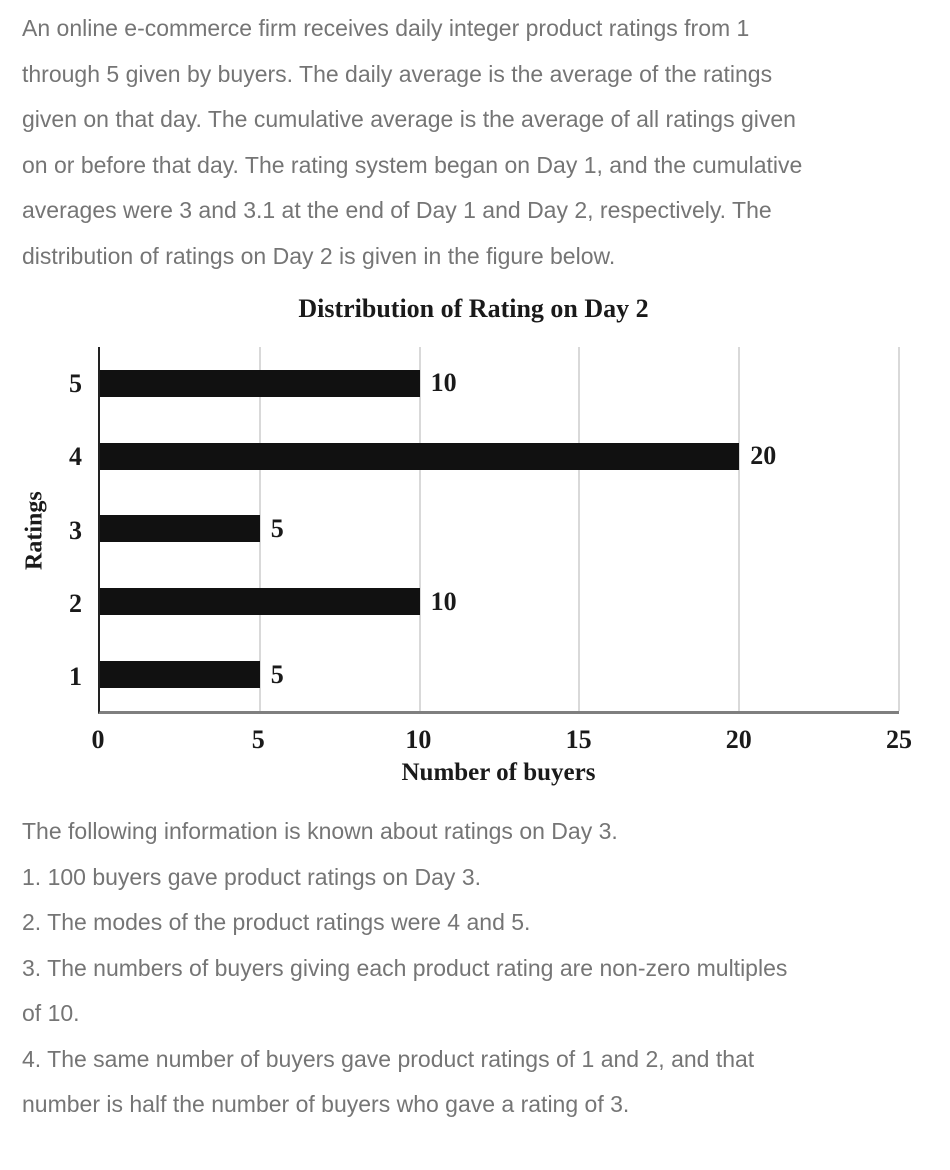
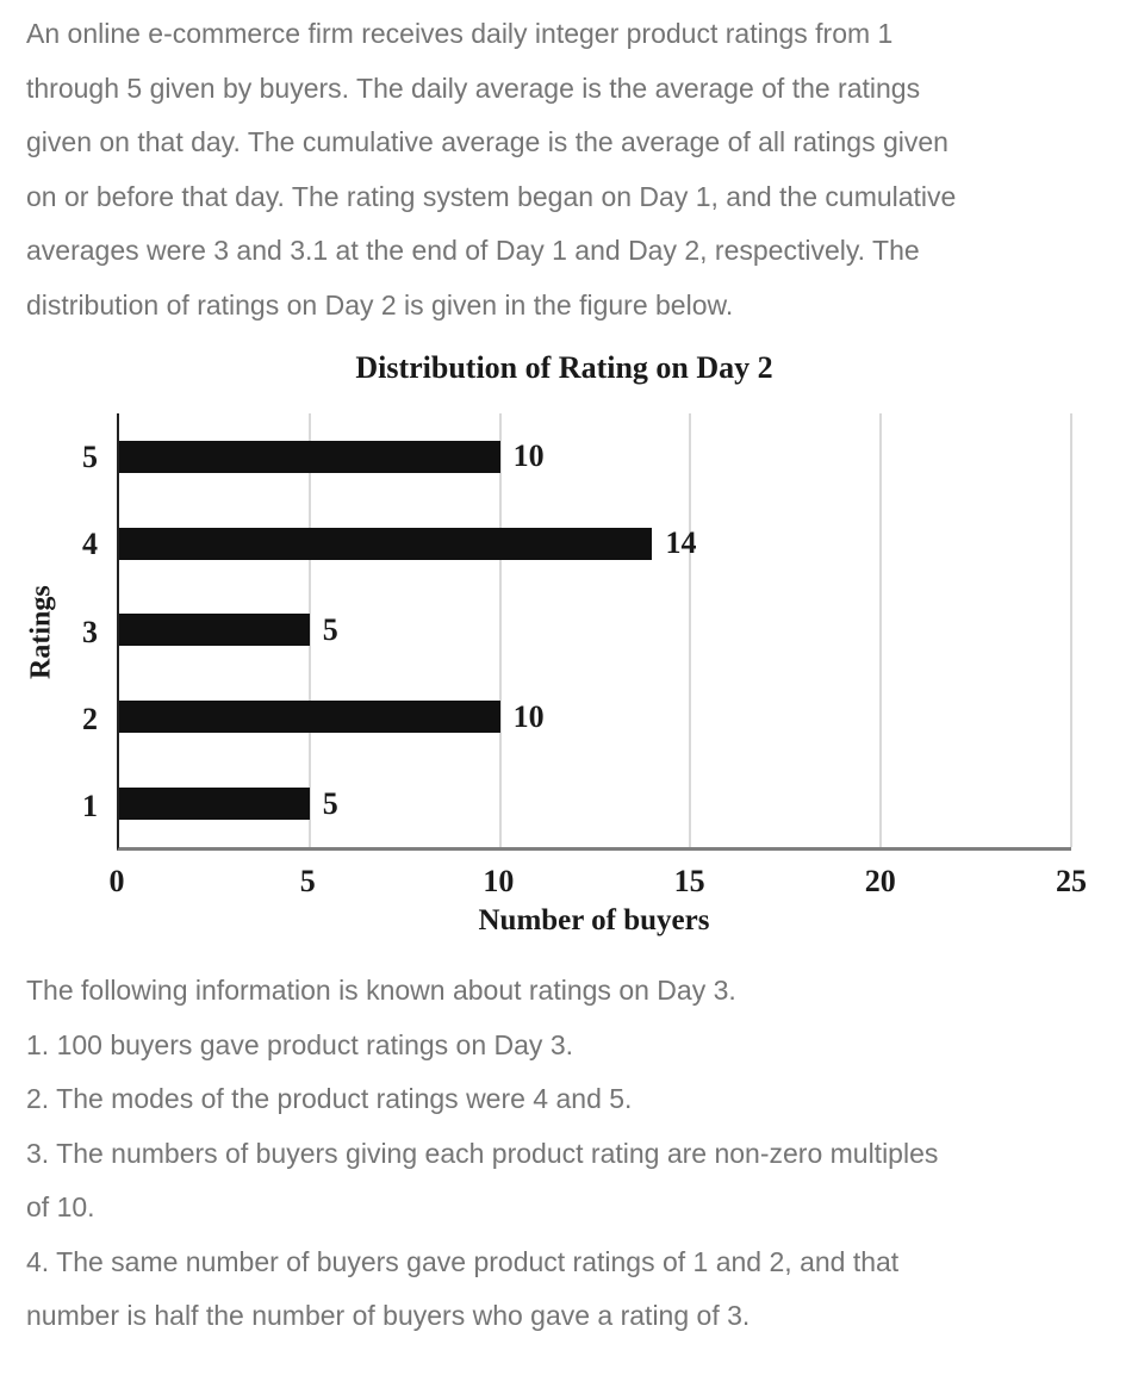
4: 20 -> 14
